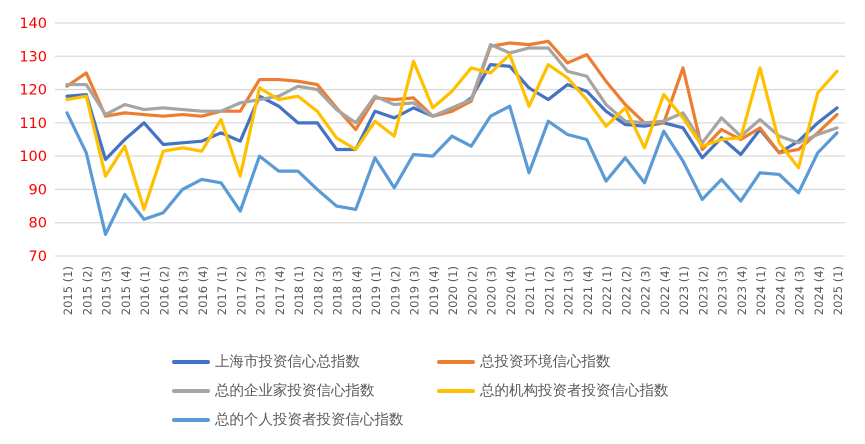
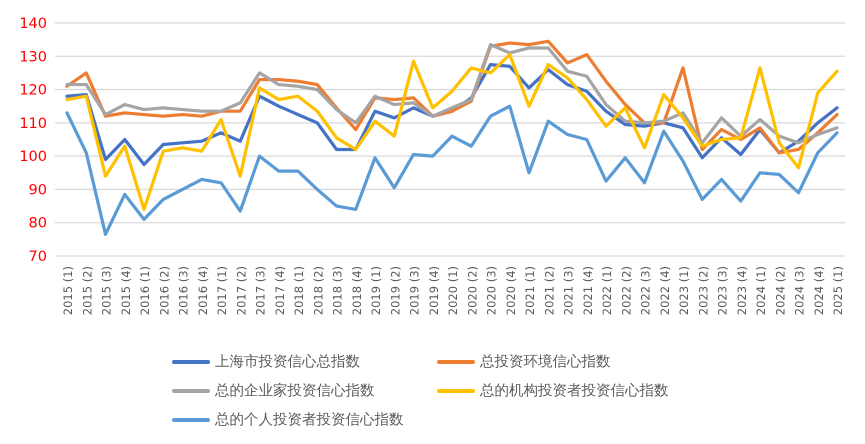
上海市投资信心总指数/2016 (1): 110 -> 98
总的个人投资者投资信心指数/2016 (2): 83 -> 87
总的企业家投资信心指数/2017 (3): 117 -> 125
总的企业家投资信心指数/2017 (4): 118 -> 122
上海市投资信心总指数/2018 (1): 110 -> 112
上海市投资信心总指数/2021 (2): 117 -> 126
